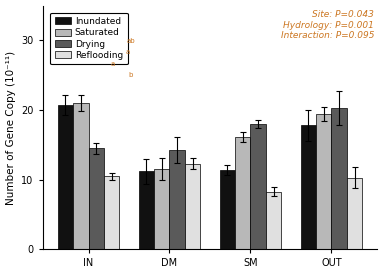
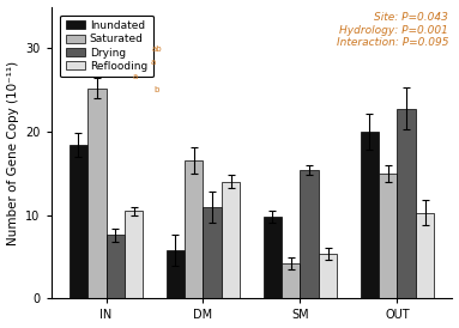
Inundated/IN: 20.7 -> 18.4
Saturated/IN: 21.0 -> 25.2
Drying/IN: 14.5 -> 7.6
Inundated/DM: 11.2 -> 5.8
Saturated/DM: 11.5 -> 16.6
Drying/DM: 14.3 -> 11.0
Reflooding/DM: 12.3 -> 14.0
Inundated/SM: 11.4 -> 9.8
Saturated/SM: 16.1 -> 4.2
Drying/SM: 18.0 -> 15.4
Reflooding/SM: 8.3 -> 5.4
Inundated/OUT: 17.8 -> 20.0
Saturated/OUT: 19.4 -> 15.0
Drying/OUT: 20.3 -> 22.8
